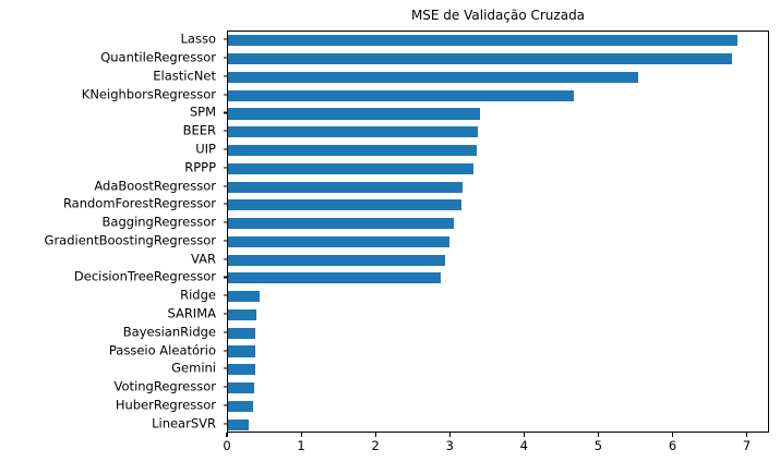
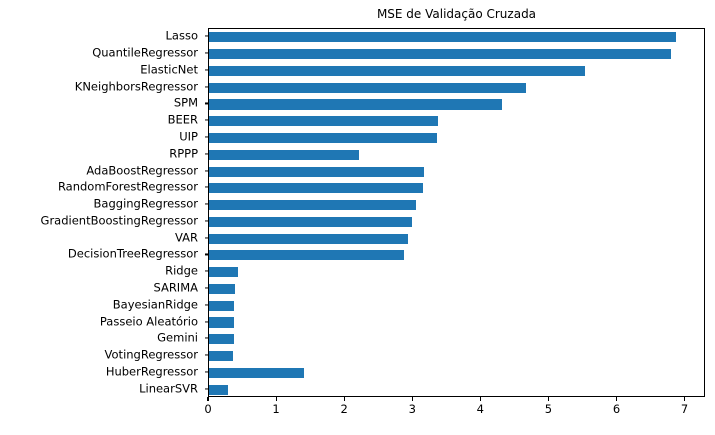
SPM: 3.4 -> 4.3
RPPP: 3.3 -> 2.2
HuberRegressor: 0.3 -> 1.4
